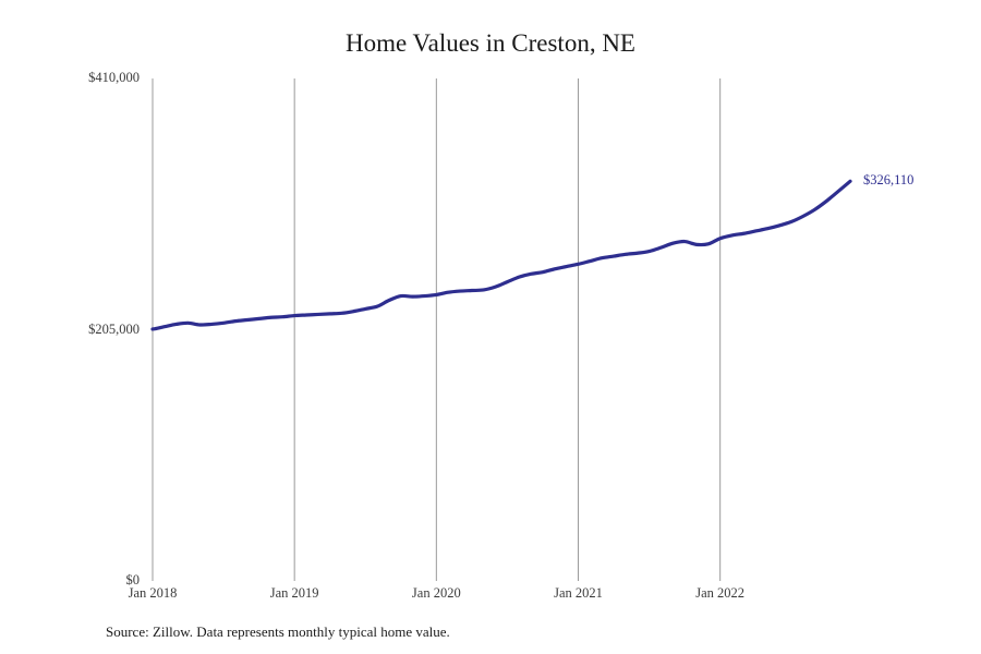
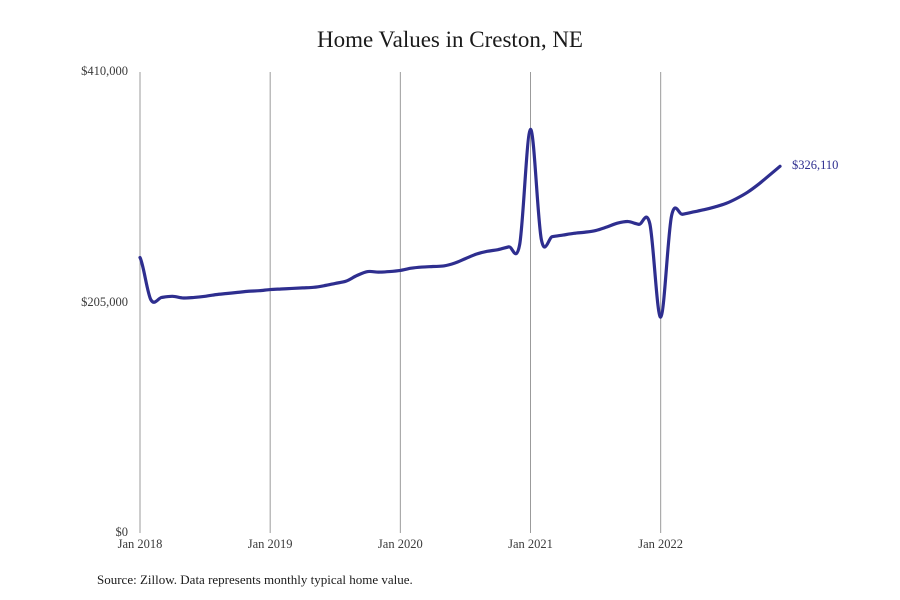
Jan 2018: $206000 -> $245000
Jan 2021: $258000 -> $359000
Jan 2022: $280000 -> $192000
